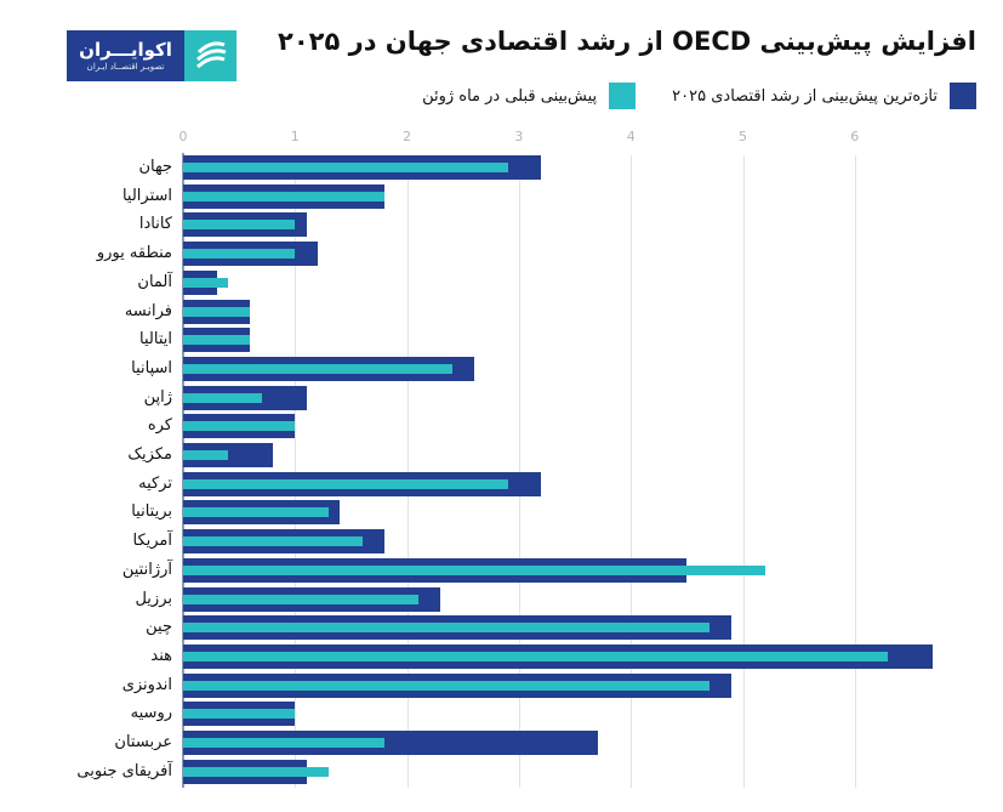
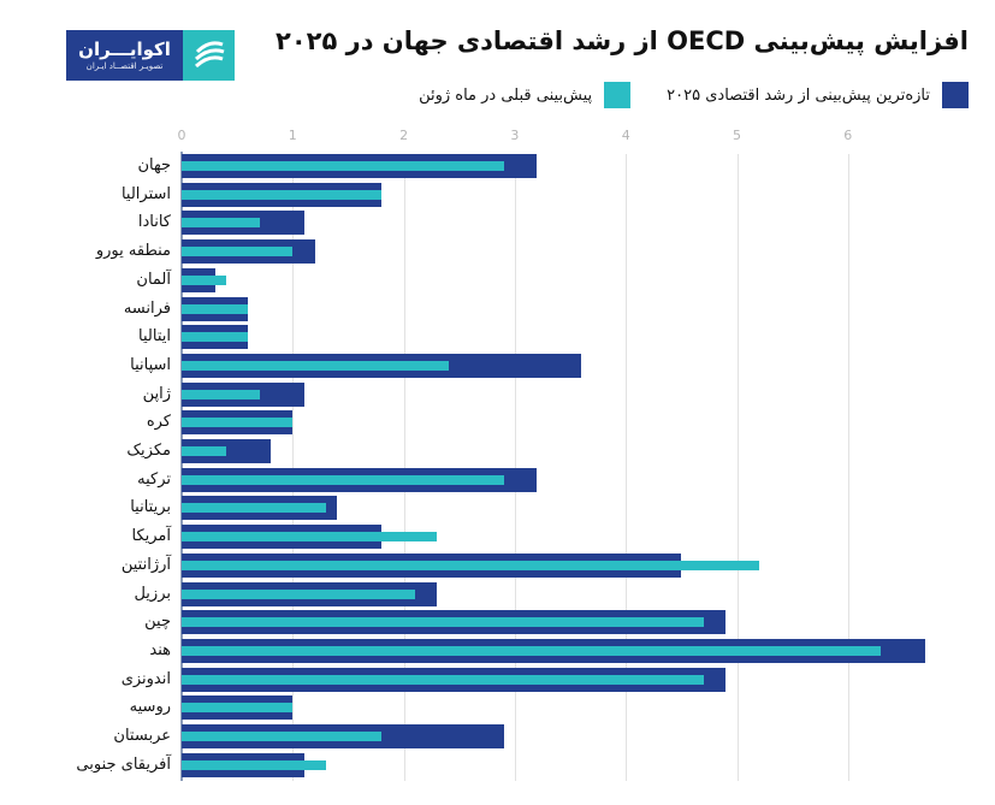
پیش‌بینی قبلی در ماه ژوئن/کانادا: 1.0 -> 0.7
تازه‌ترین پیش‌بینی از رشد اقتصادی ۲۰۲۵/اسپانیا: 2.6 -> 3.6
پیش‌بینی قبلی در ماه ژوئن/آمریکا: 1.6 -> 2.3
تازه‌ترین پیش‌بینی از رشد اقتصادی ۲۰۲۵/عربستان: 3.7 -> 2.9
